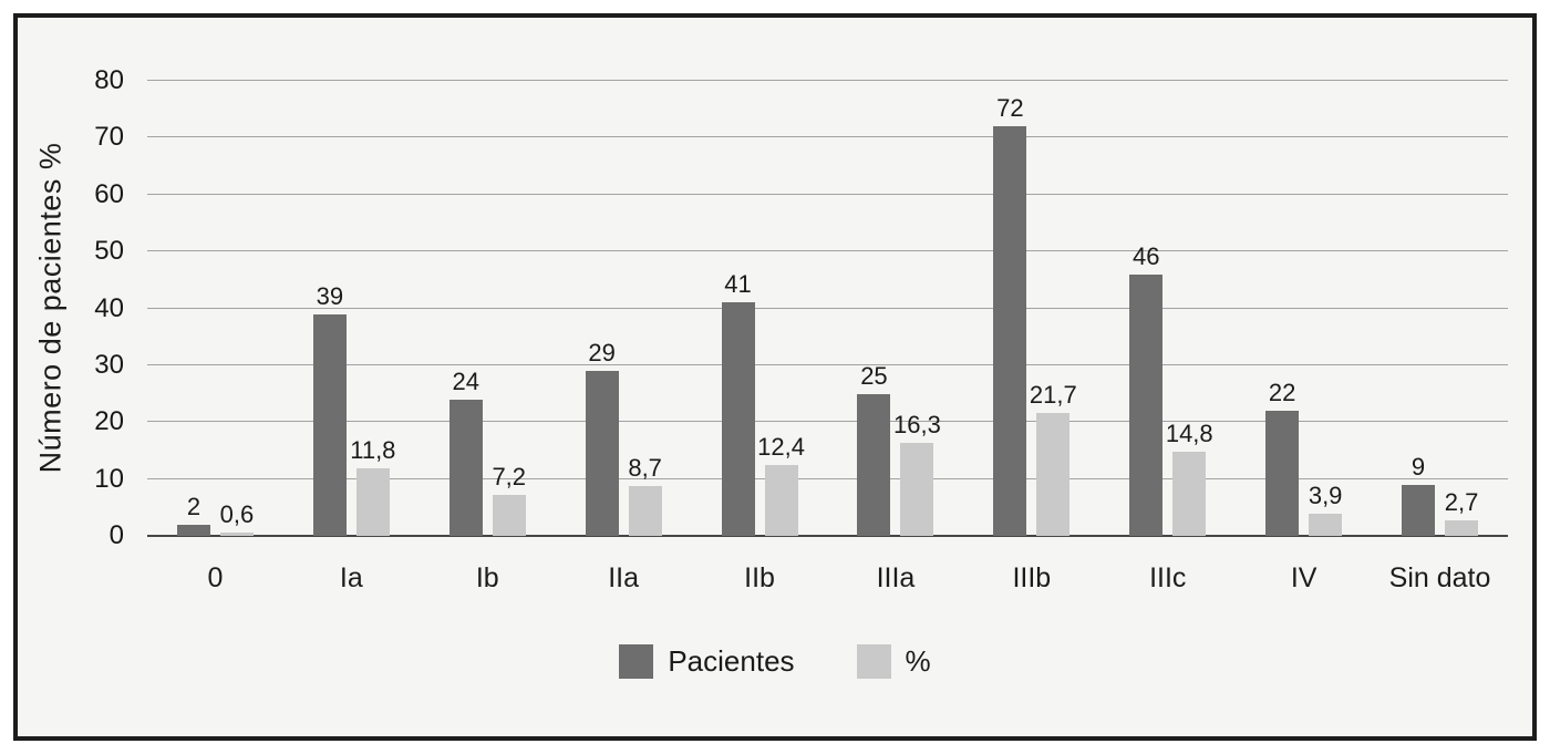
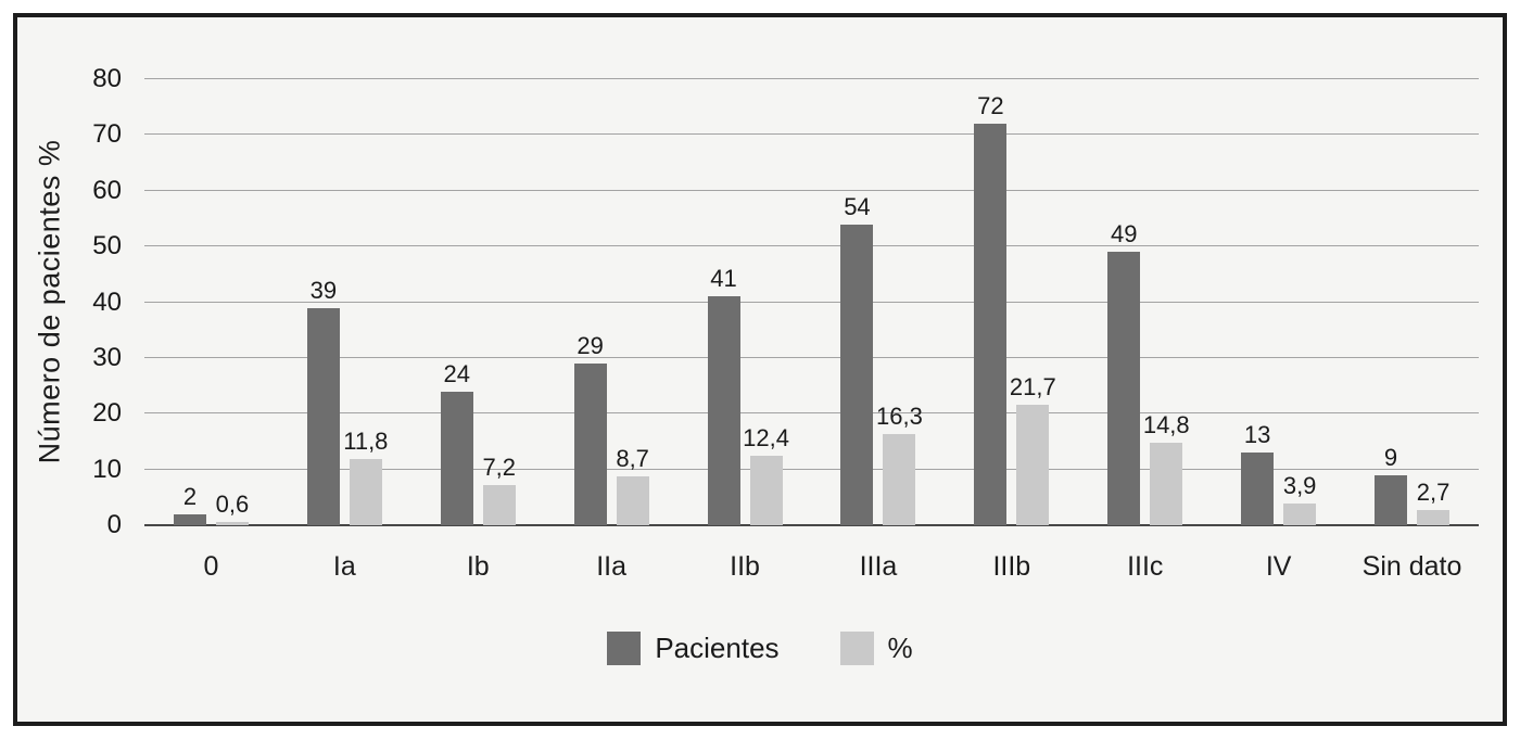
Pacientes/IIIa: 25 -> 54
Pacientes/IIIc: 46 -> 49
Pacientes/IV: 22 -> 13
